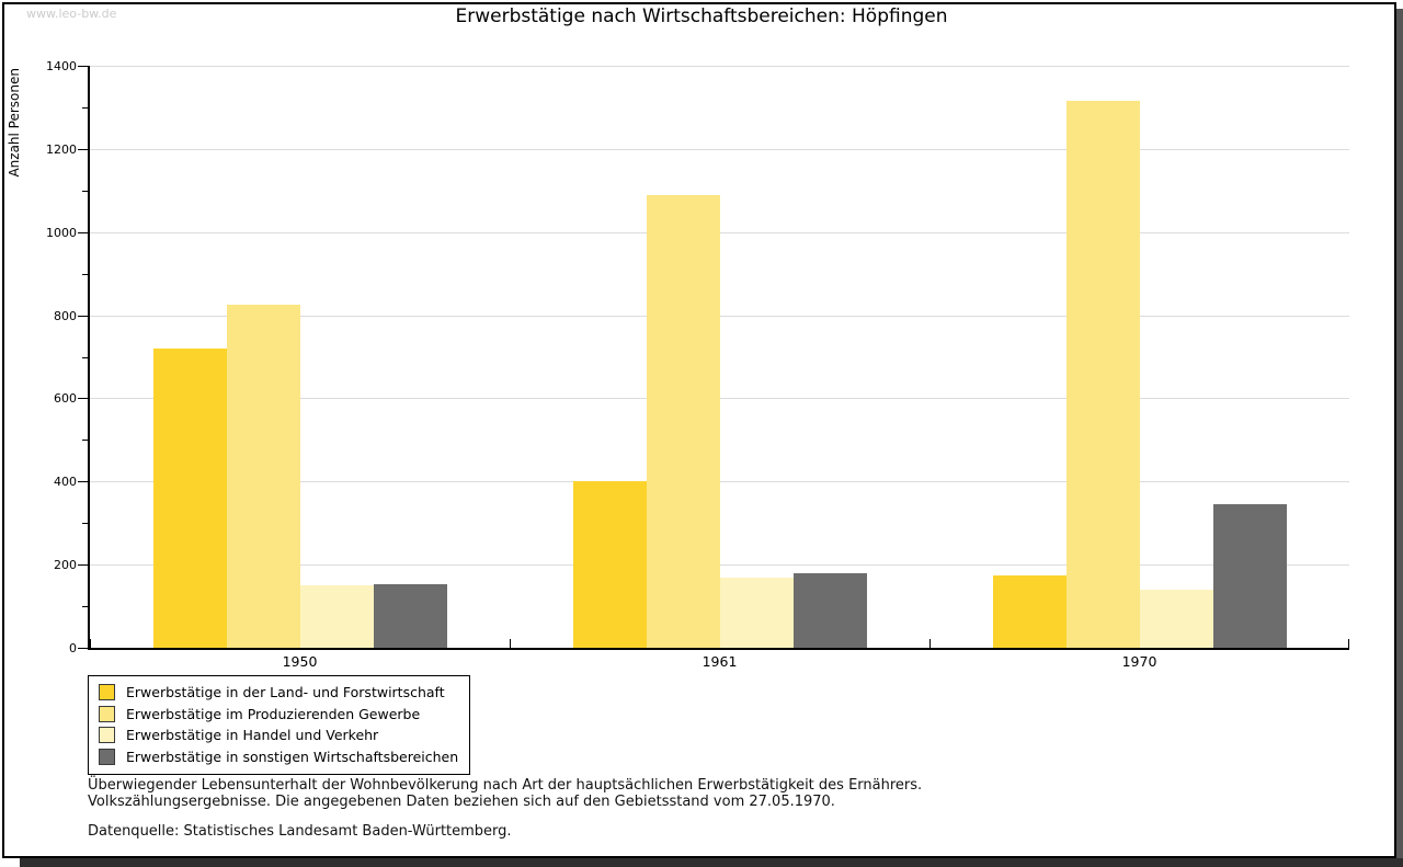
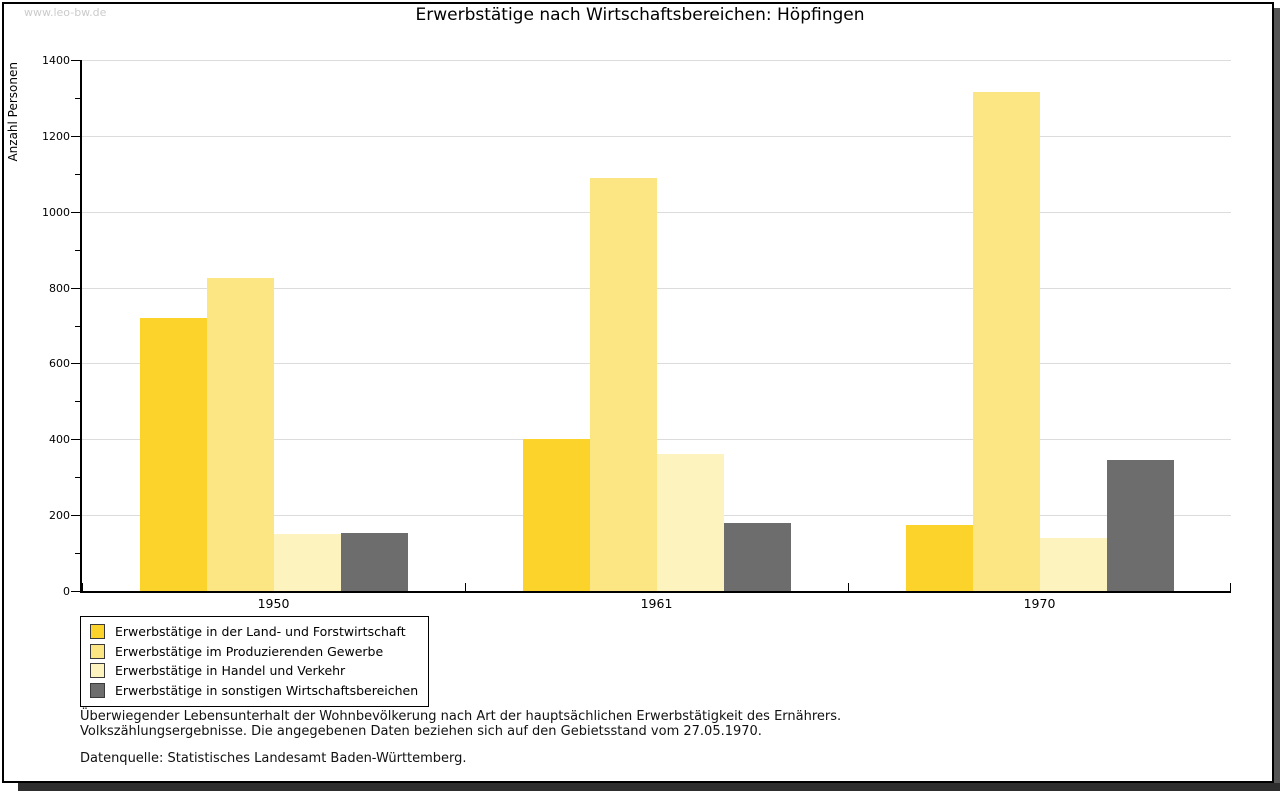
Erwerbstätige in Handel und Verkehr/1961: 170 -> 360
